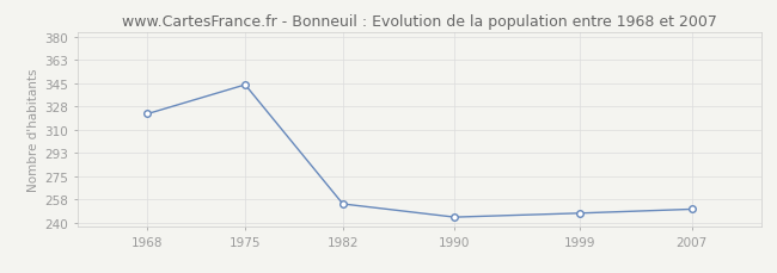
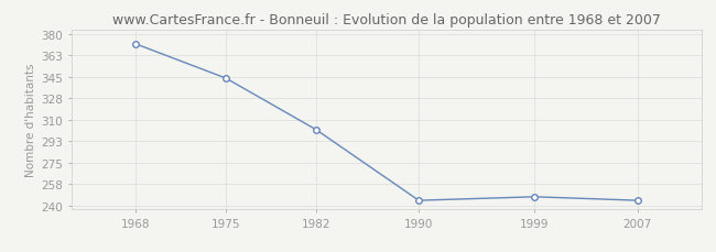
1968: 322 -> 372
1982: 254 -> 302
2007: 250 -> 244
